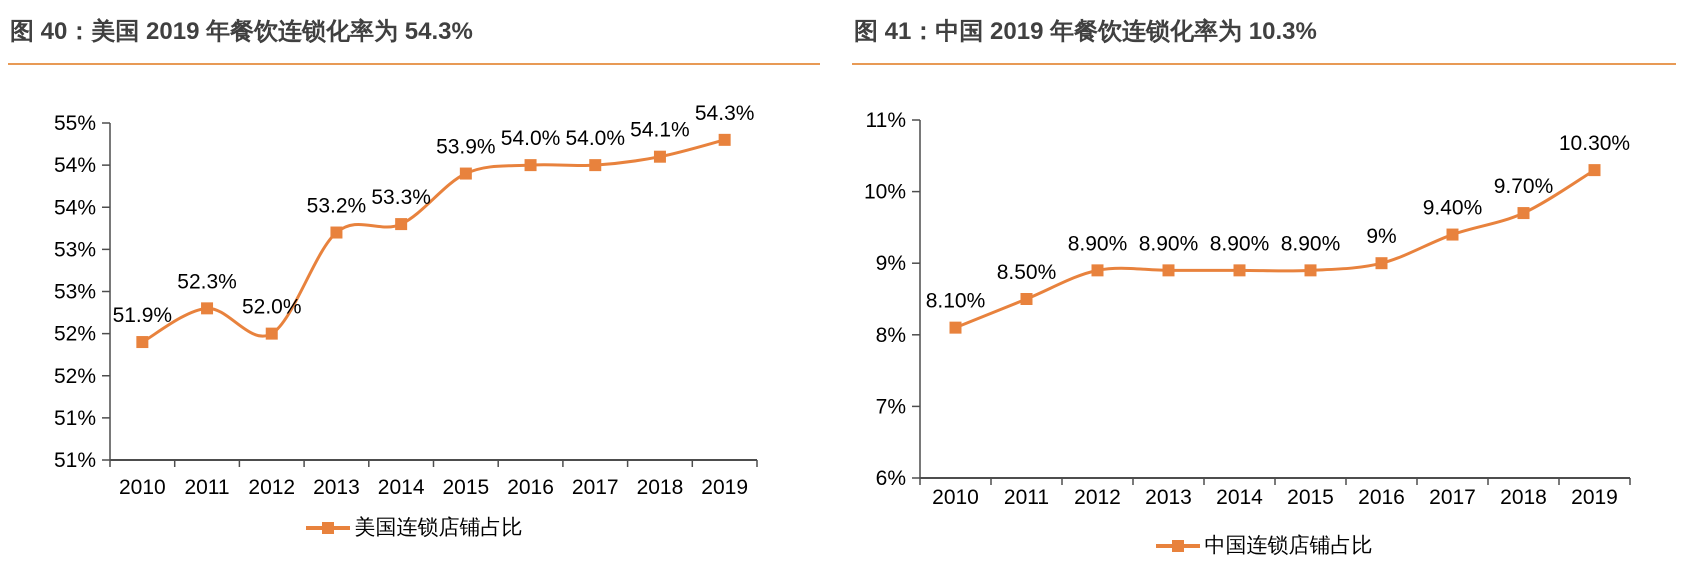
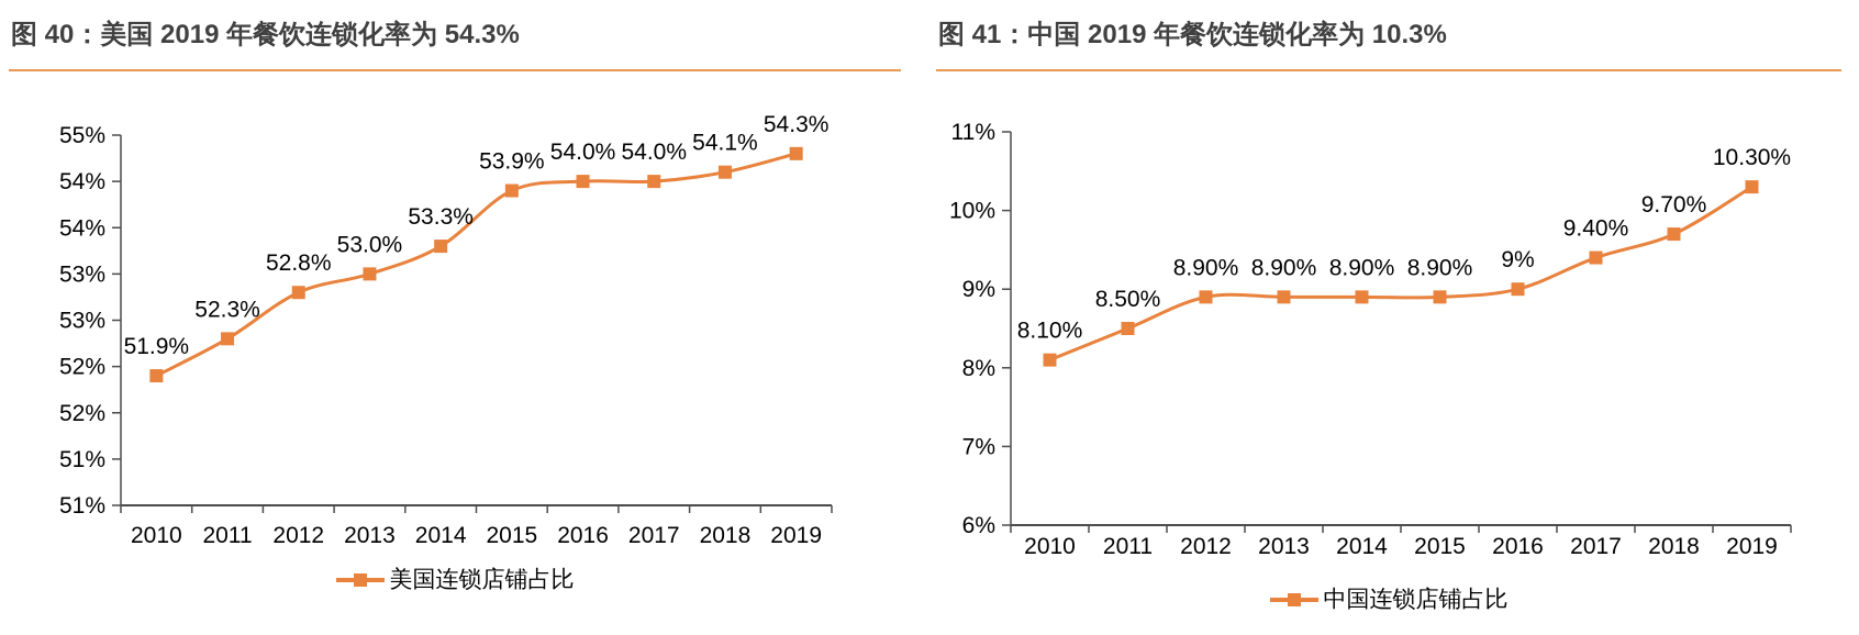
图 40：美国 2019 年餐饮连锁化率为 54.3%/2012: 52.0% -> 52.8%
图 40：美国 2019 年餐饮连锁化率为 54.3%/2013: 53.2% -> 53.0%
